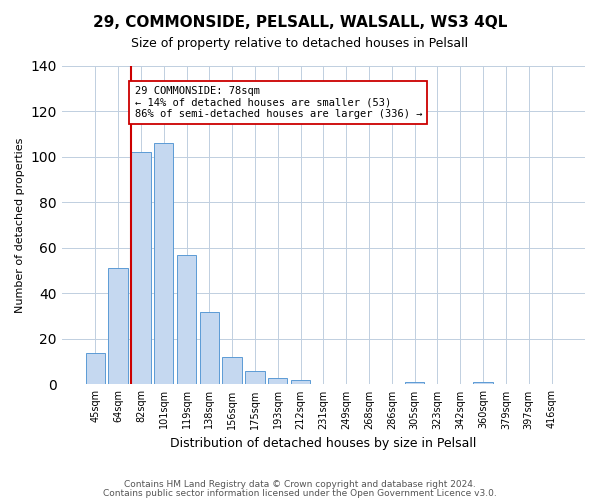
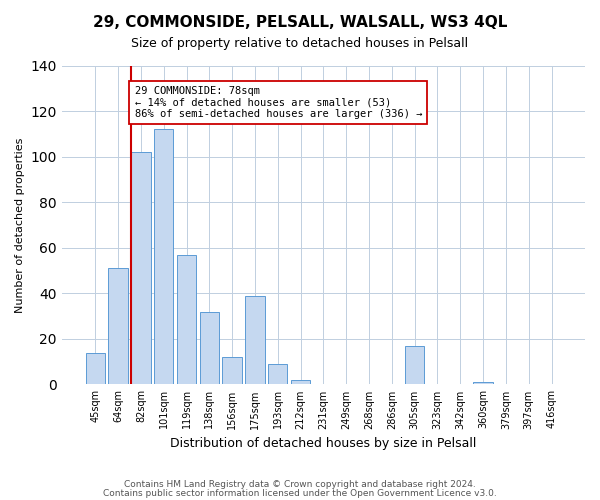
101sqm: 106 -> 112
175sqm: 6 -> 39
193sqm: 3 -> 9
305sqm: 1 -> 17
